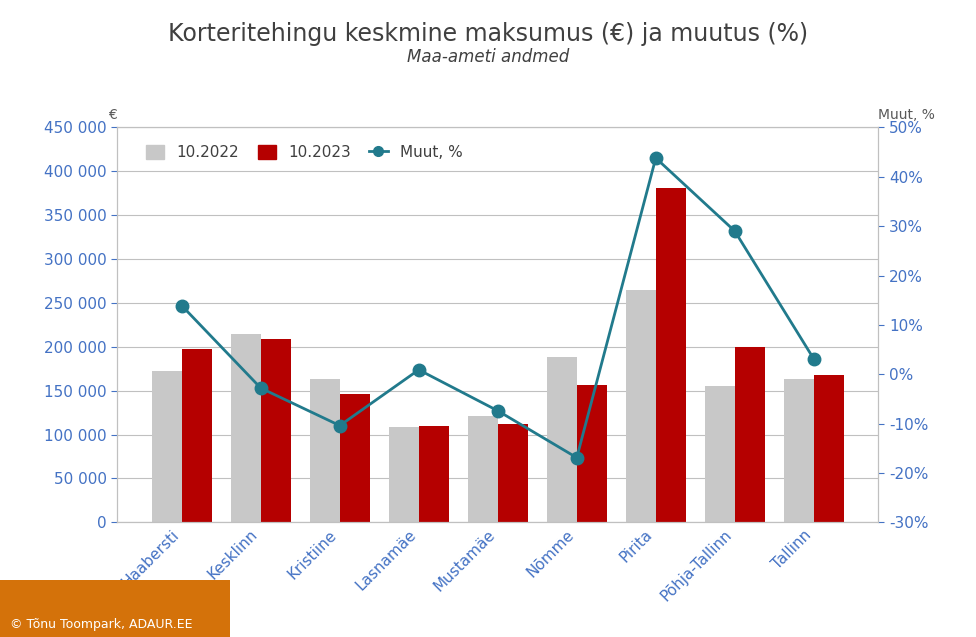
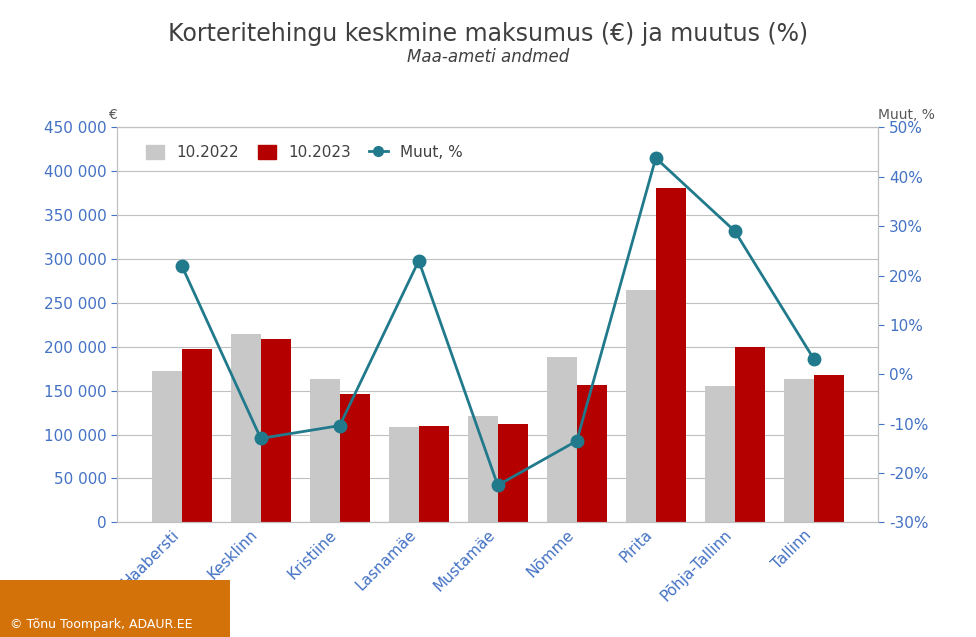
Muut, %/Haabersti: 13.9% -> 22.0%
Muut, %/Kesklinn: -2.8% -> -13.0%
Muut, %/Lasnamäe: 0.9% -> 23.0%
Muut, %/Mustamäe: -7.4% -> -22.5%
Muut, %/Nõmme: -16.9% -> -13.5%
